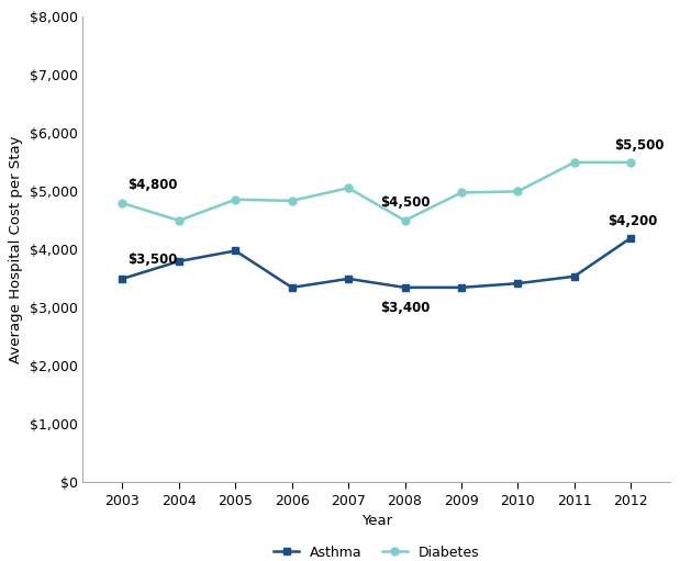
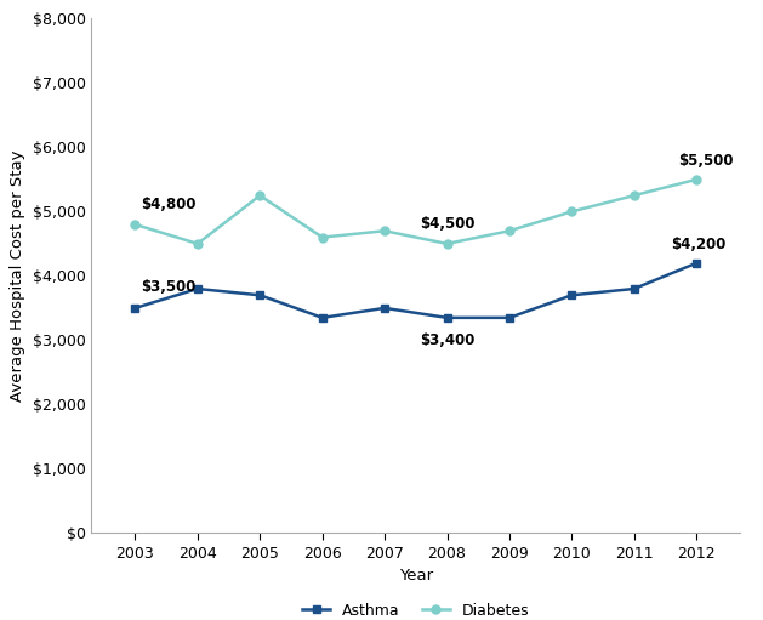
Asthma/2005: $3,980 -> $3,700
Diabetes/2005: $4,860 -> $5,250
Diabetes/2006: $4,840 -> $4,600
Diabetes/2007: $5,060 -> $4,700
Diabetes/2009: $4,980 -> $4,700
Asthma/2010: $3,420 -> $3,700
Asthma/2011: $3,540 -> $3,800
Diabetes/2011: $5,500 -> $5,250
